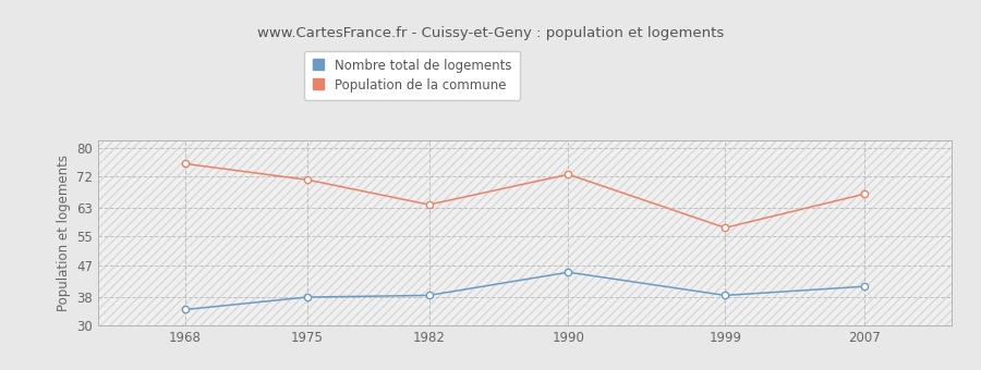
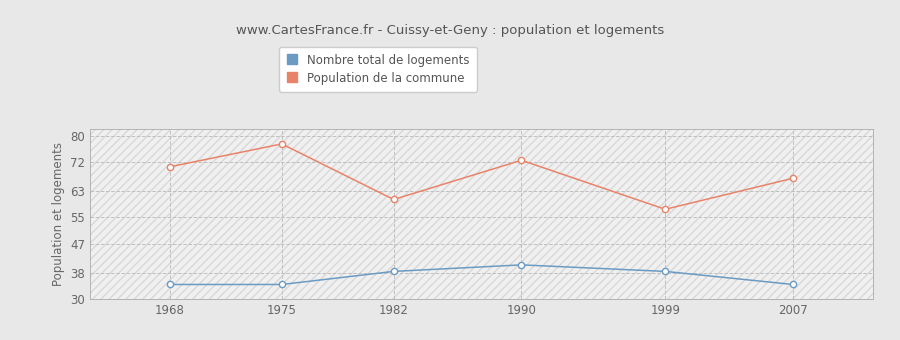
Population de la commune/1968: 75.5 -> 70.5
Nombre total de logements/1975: 38.0 -> 34.5
Population de la commune/1975: 71.0 -> 77.5
Population de la commune/1982: 64.0 -> 60.5
Nombre total de logements/1990: 45.0 -> 40.5
Nombre total de logements/2007: 41.0 -> 34.5
